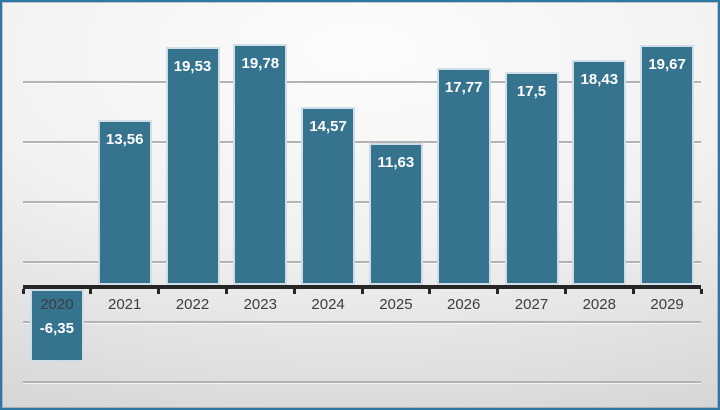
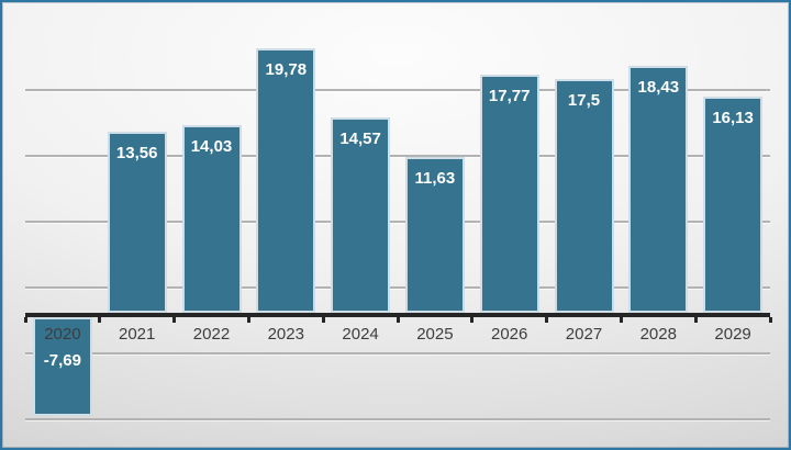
2020: -6,35 -> -7,69
2022: 19,53 -> 14,03
2029: 19,67 -> 16,13
